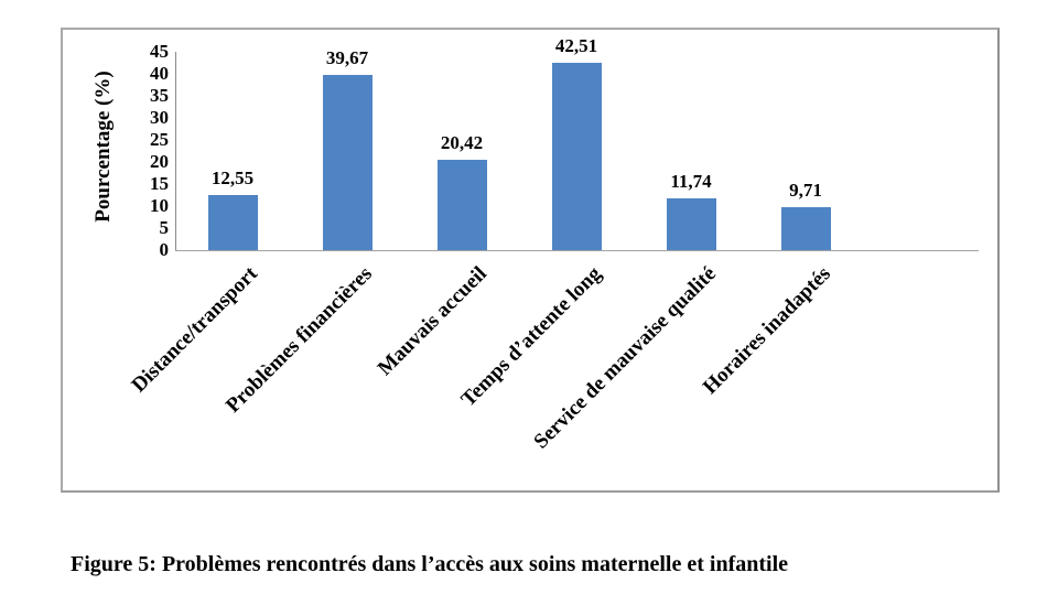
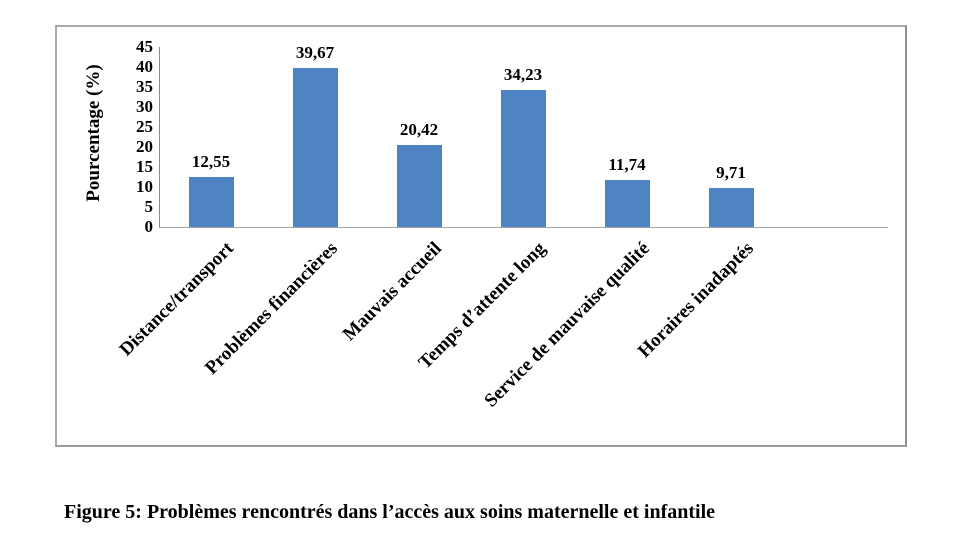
Temps d’attente long: 42,51 -> 34,23
